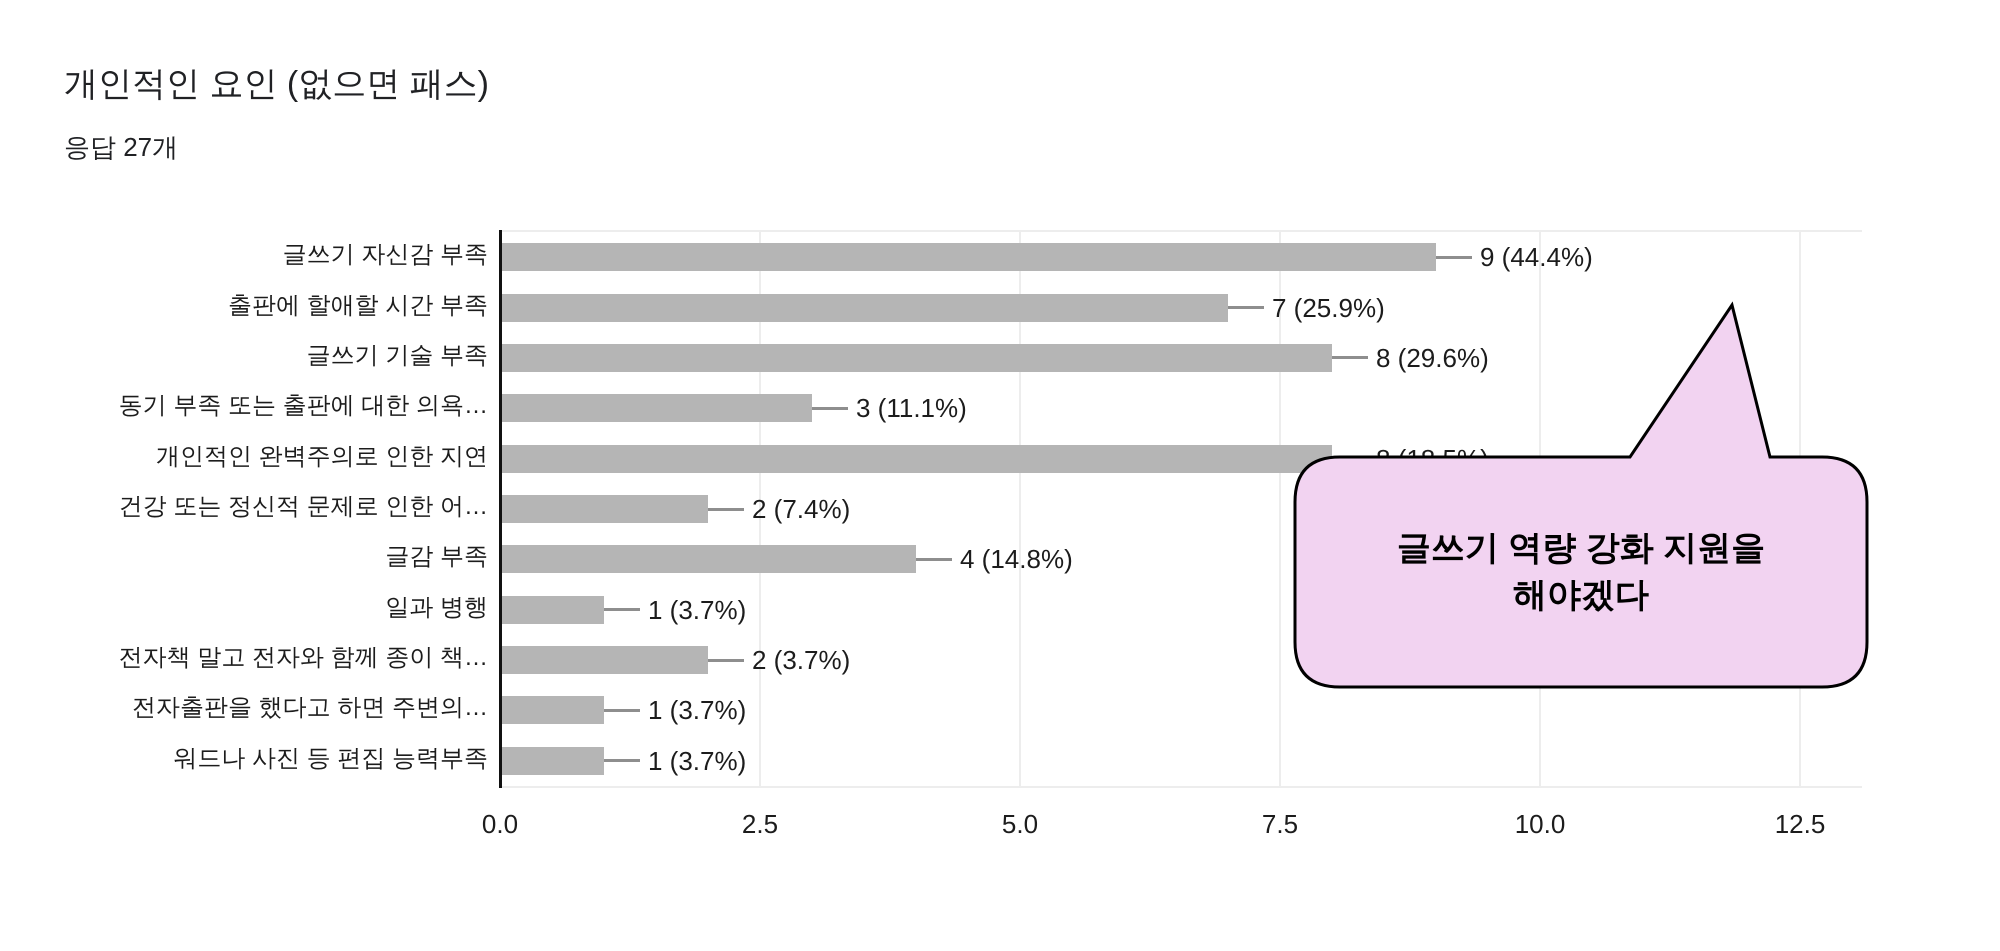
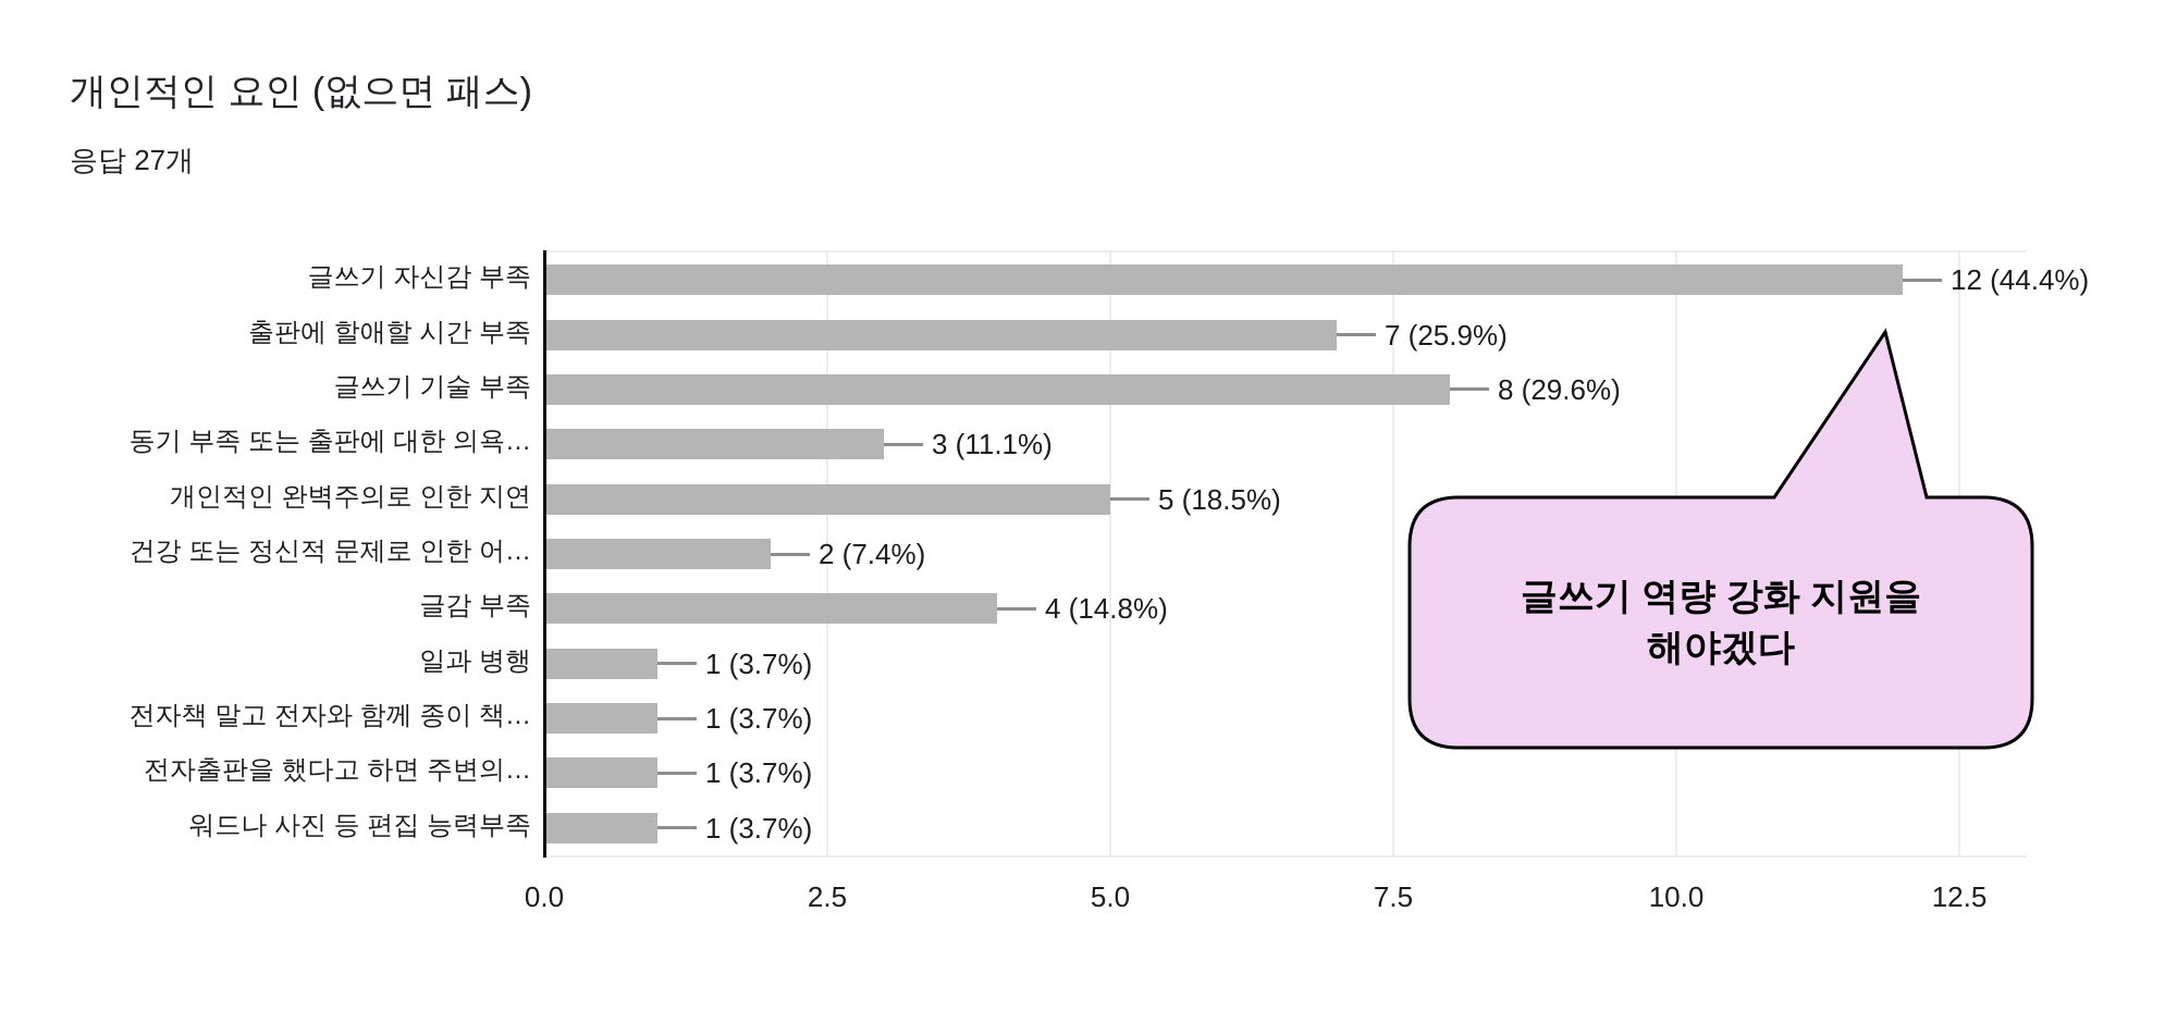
글쓰기 자신감 부족: 9 -> 12
개인적인 완벽주의로 인한 지연: 8 -> 5
전자책 말고 전자와 함께 종이 책…: 2 -> 1
